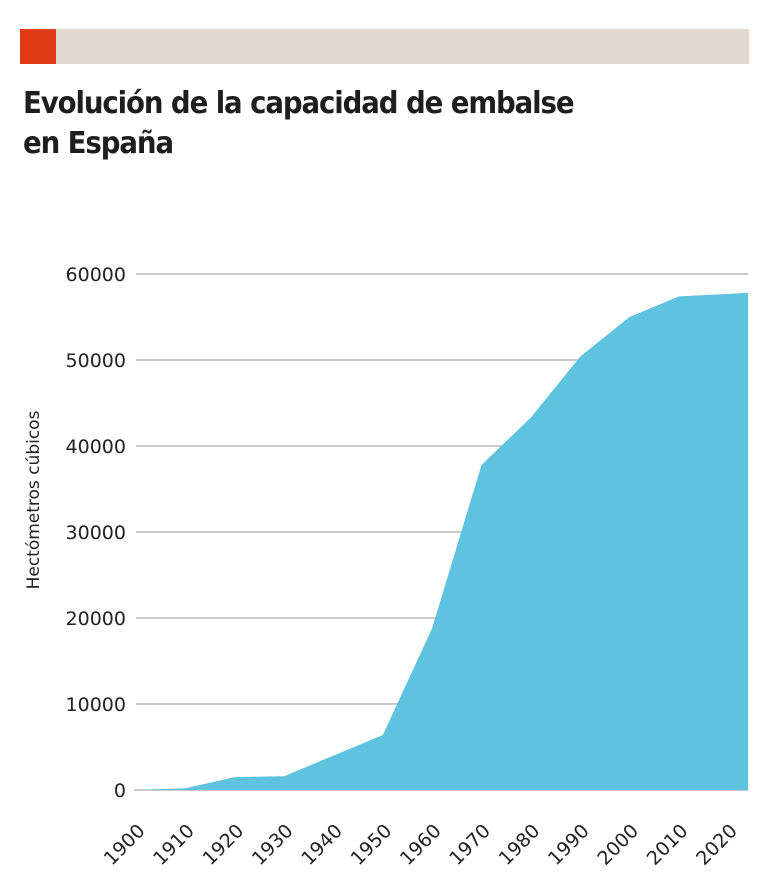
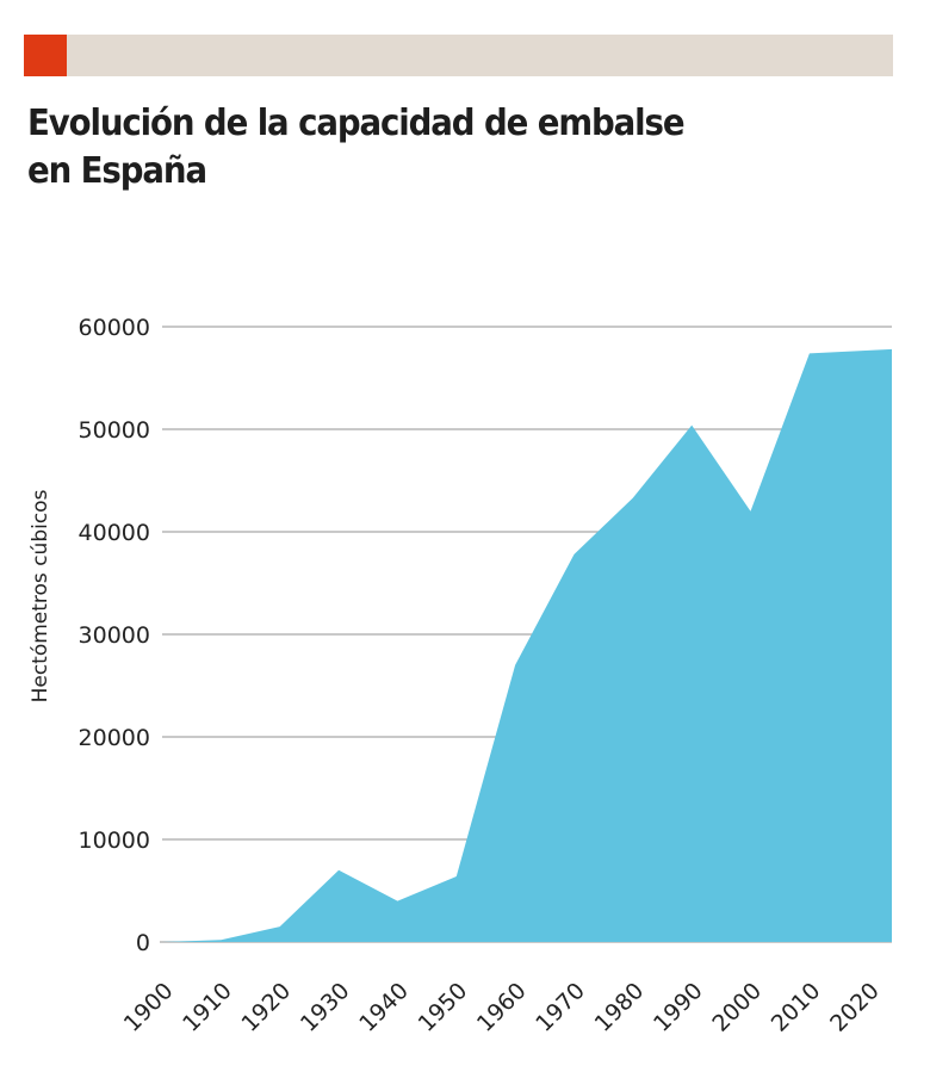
1930: 2000 -> 7000
1960: 19000 -> 27000
2000: 55000 -> 42000
